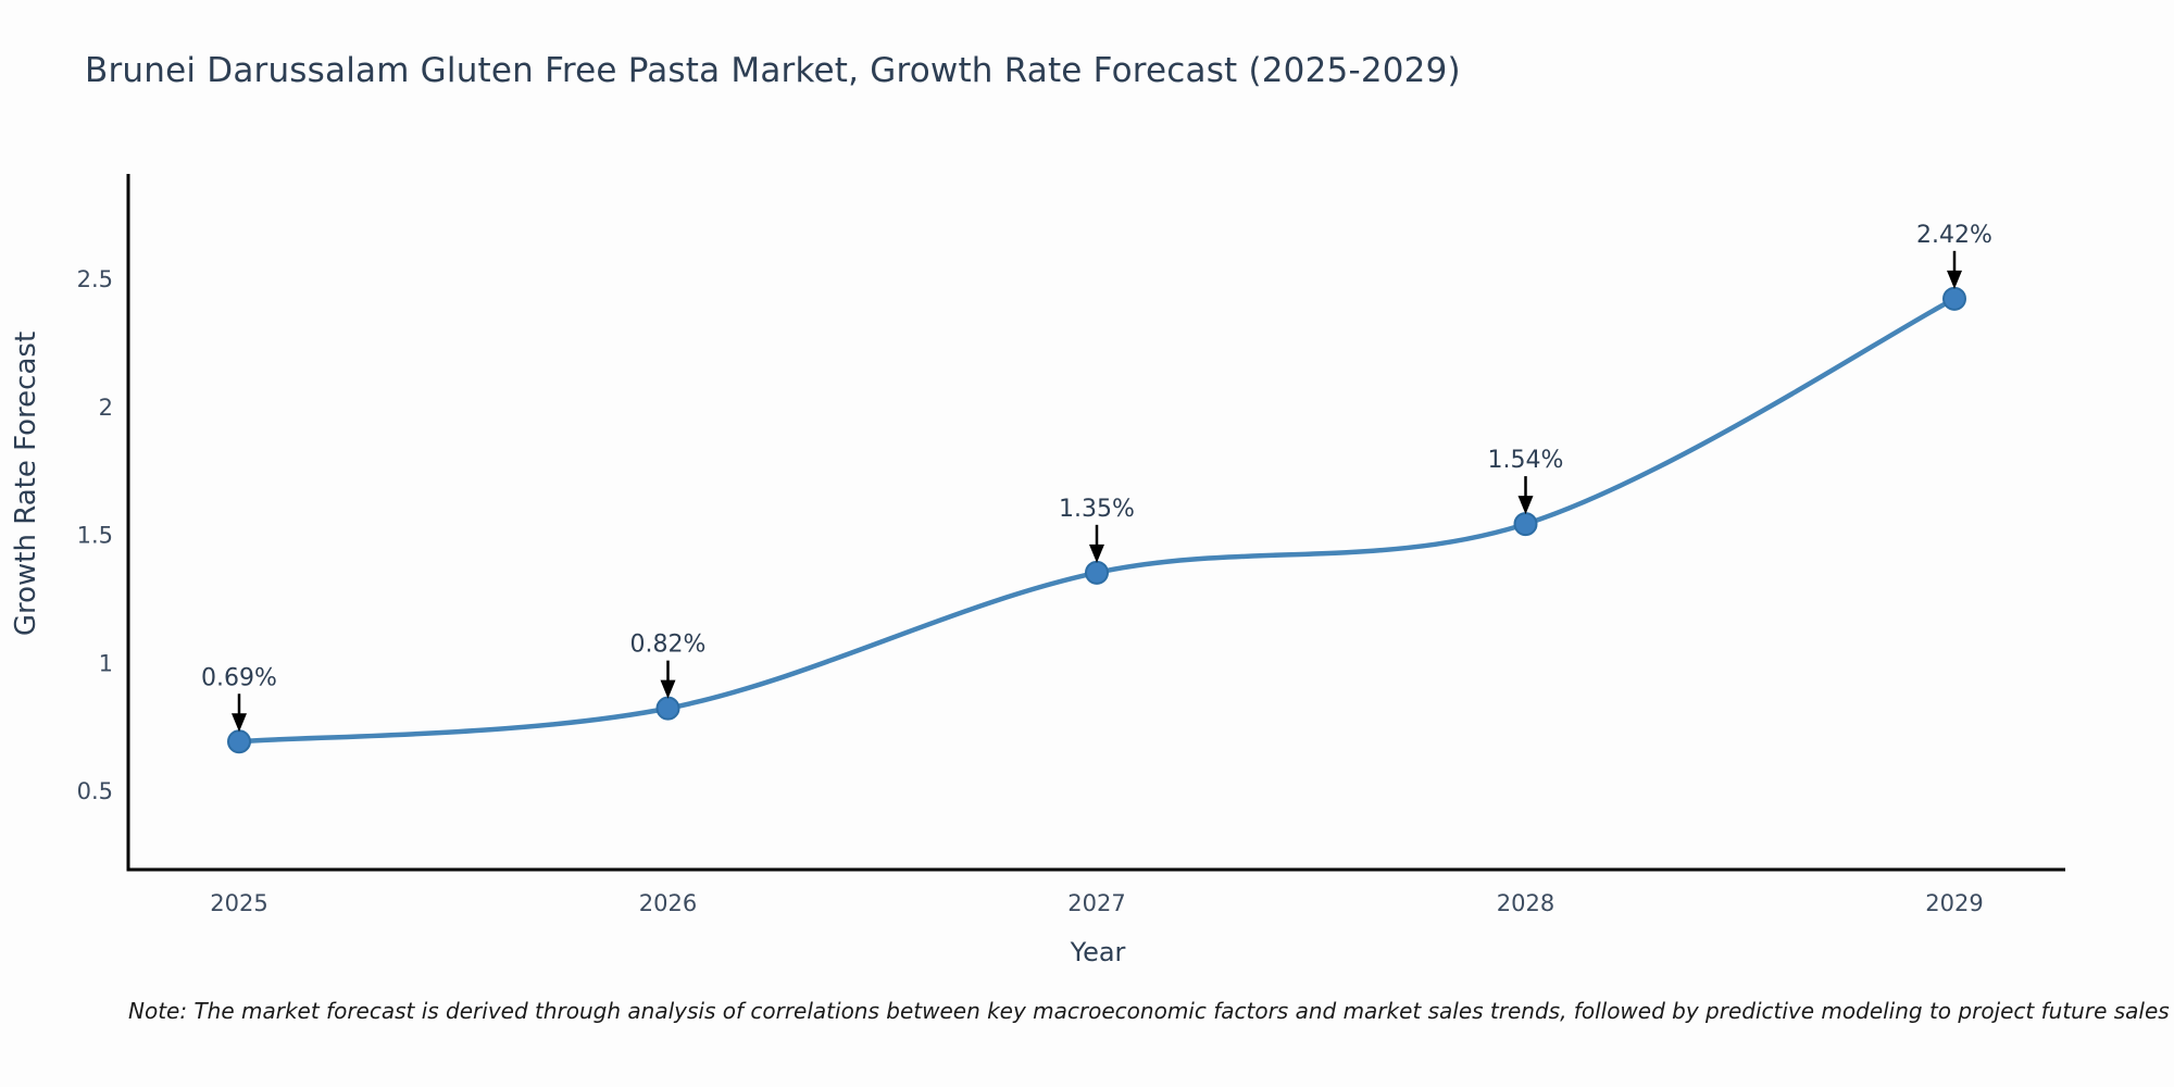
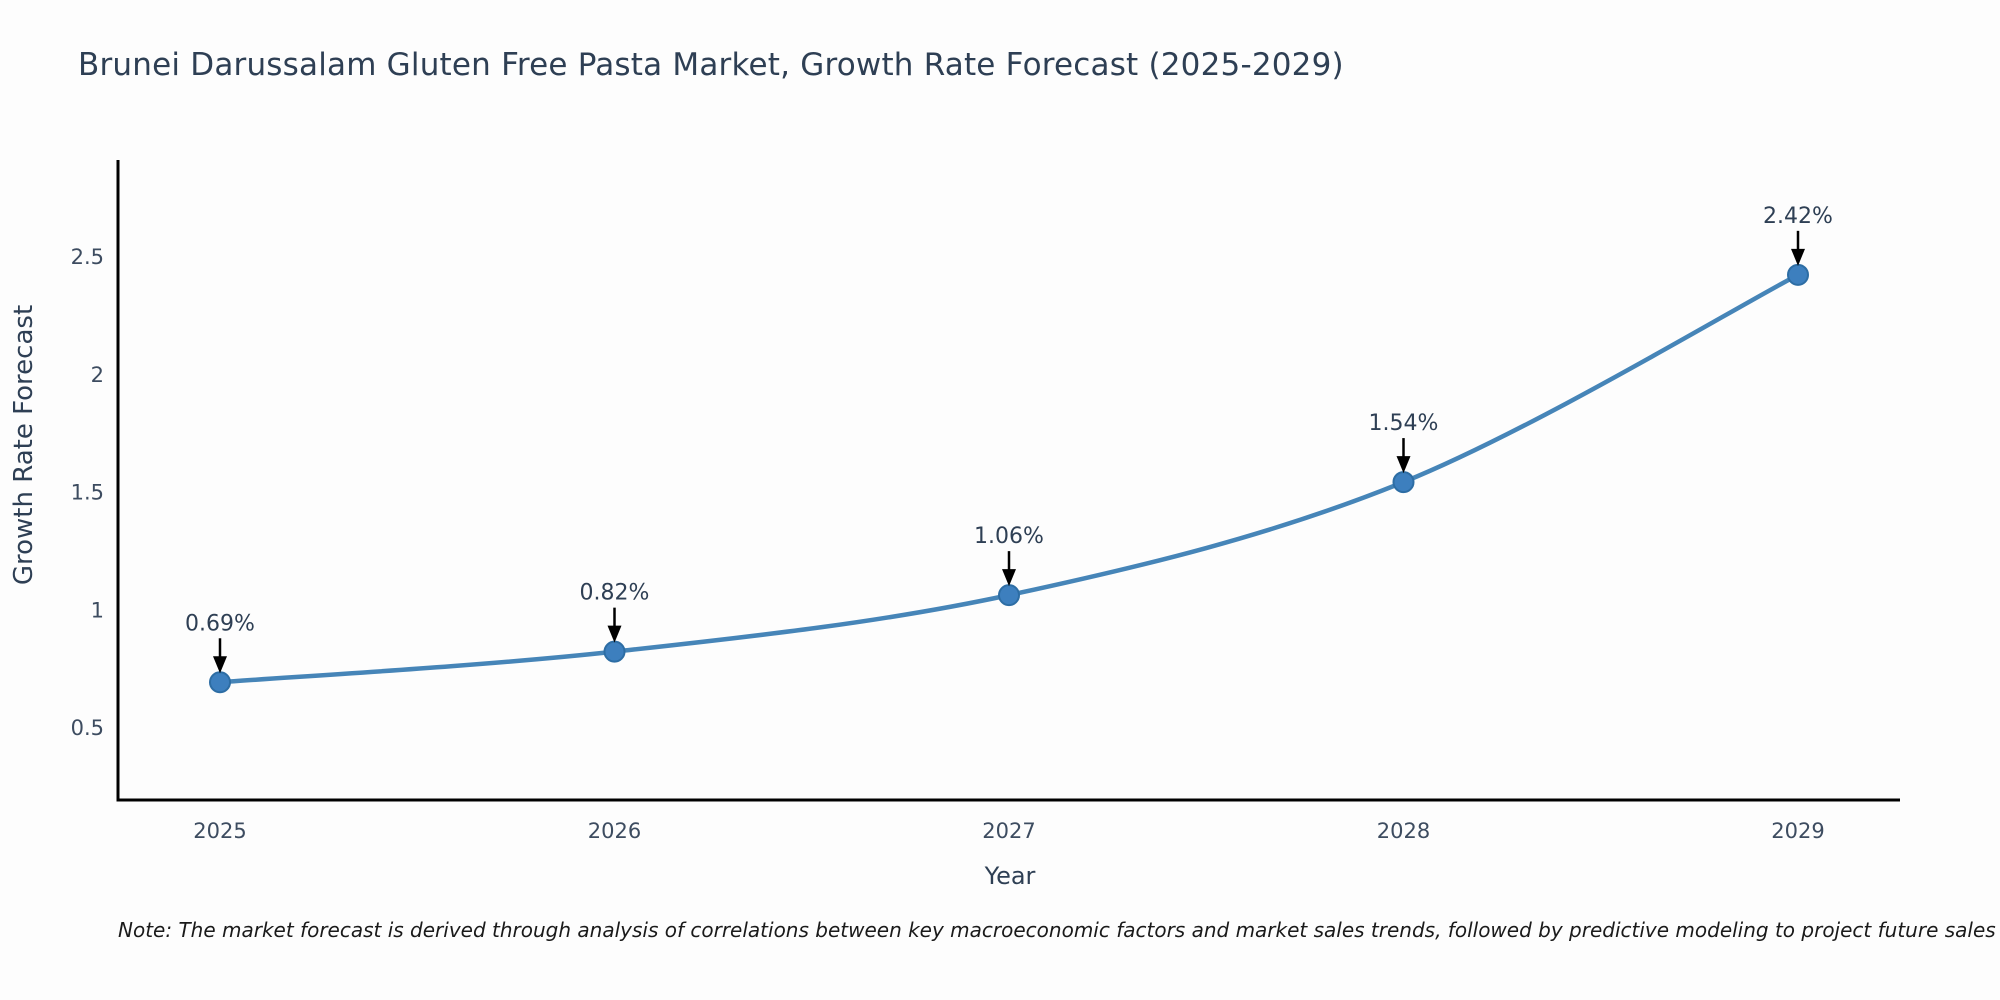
2027: 1.35% -> 1.06%
